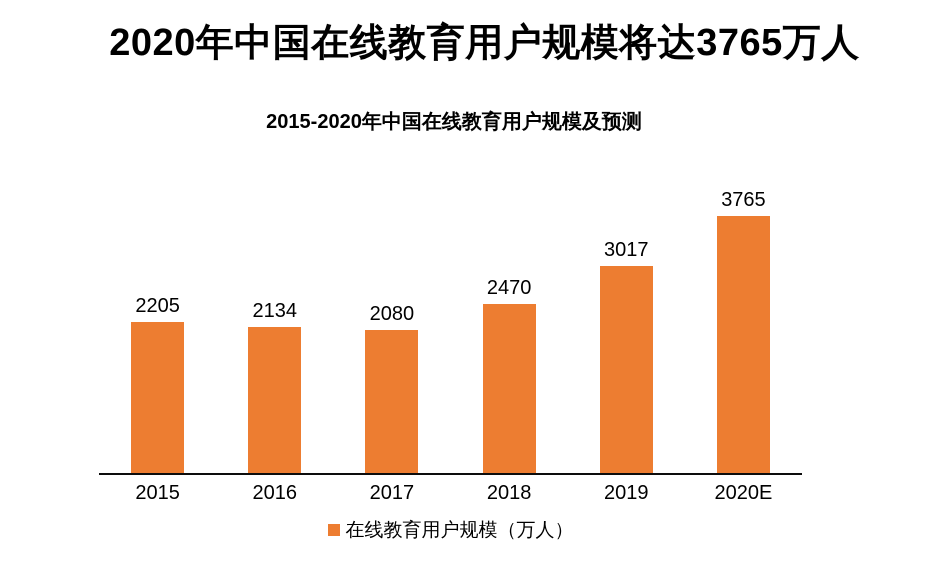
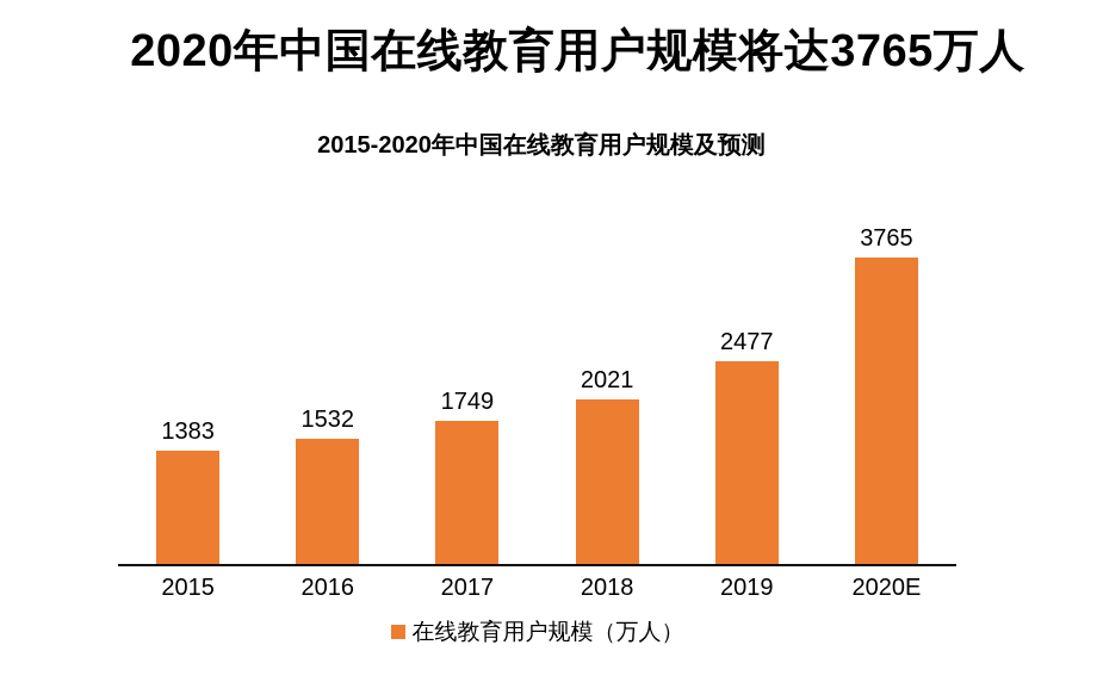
2015: 2205 -> 1383
2016: 2134 -> 1532
2017: 2080 -> 1749
2018: 2470 -> 2021
2019: 3017 -> 2477
